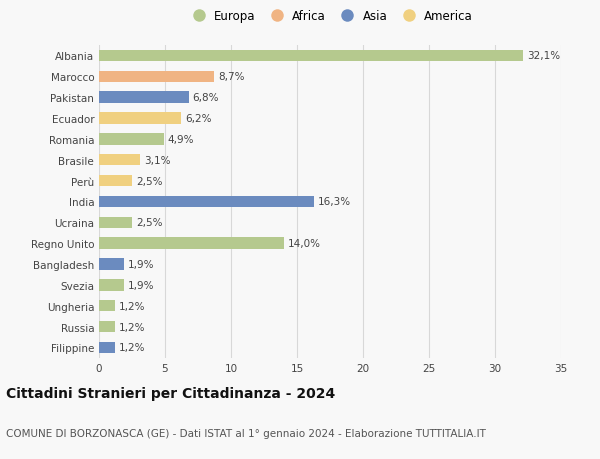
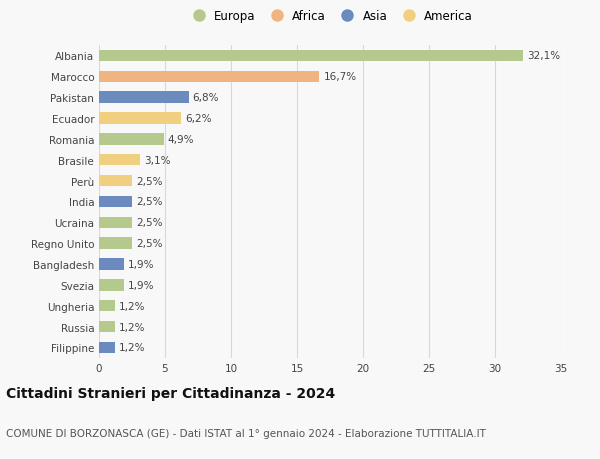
Marocco: 8,7% -> 16,7%
India: 16,3% -> 2,5%
Regno Unito: 14,0% -> 2,5%
